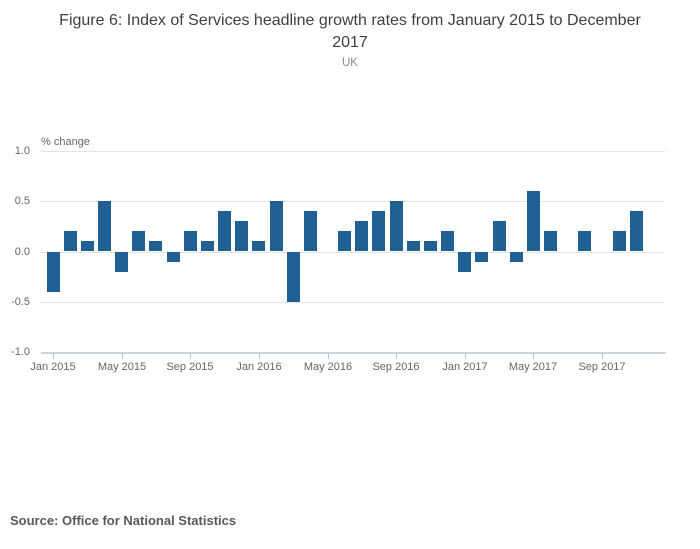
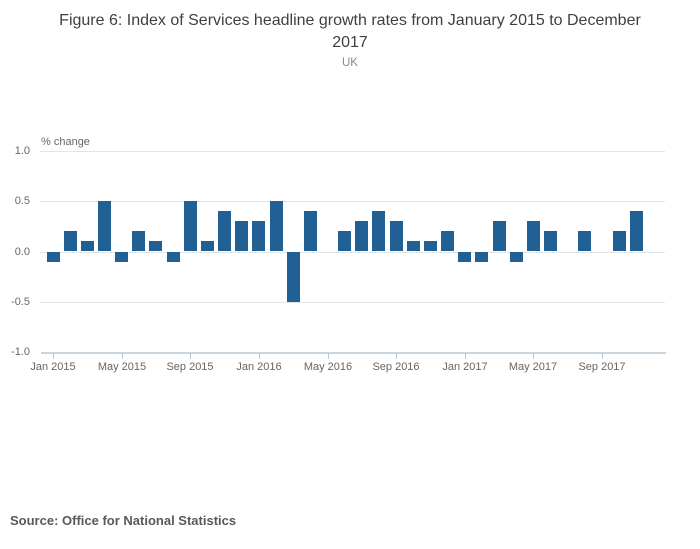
Jan 2015: -0.4 -> -0.1
May 2015: -0.2 -> -0.1
Sep 2015: 0.2 -> 0.5
Jan 2016: 0.1 -> 0.3
Sep 2016: 0.5 -> 0.3
Jan 2017: -0.2 -> -0.1
May 2017: 0.6 -> 0.3
